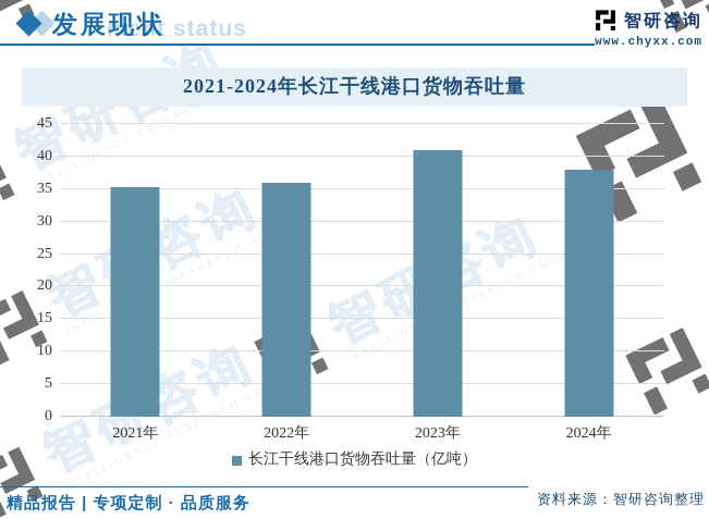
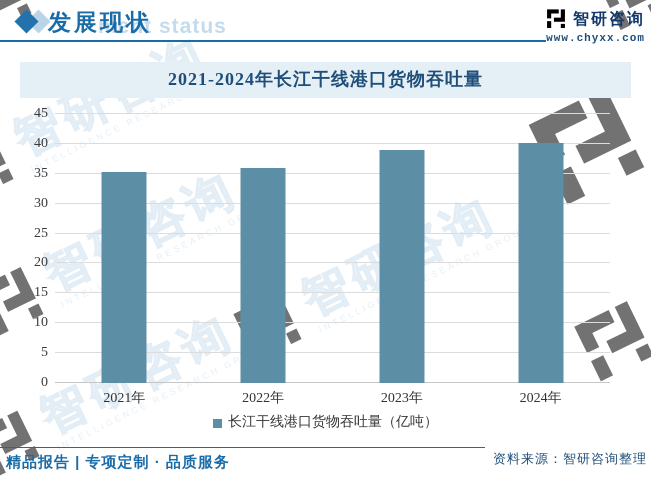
2023年: 41 -> 39
2024年: 38 -> 40
